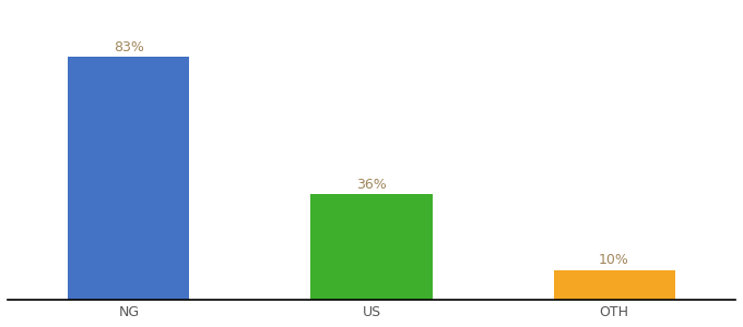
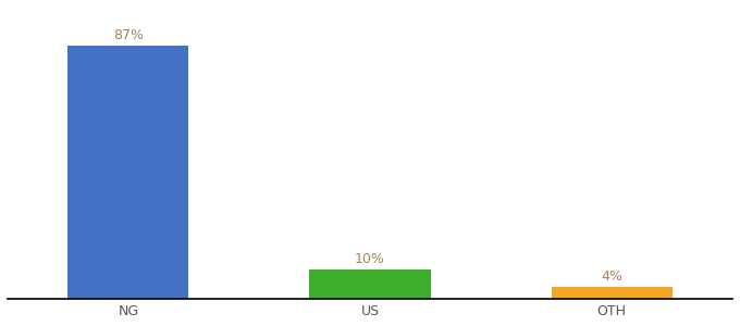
NG: 83% -> 87%
US: 36% -> 10%
OTH: 10% -> 4%
